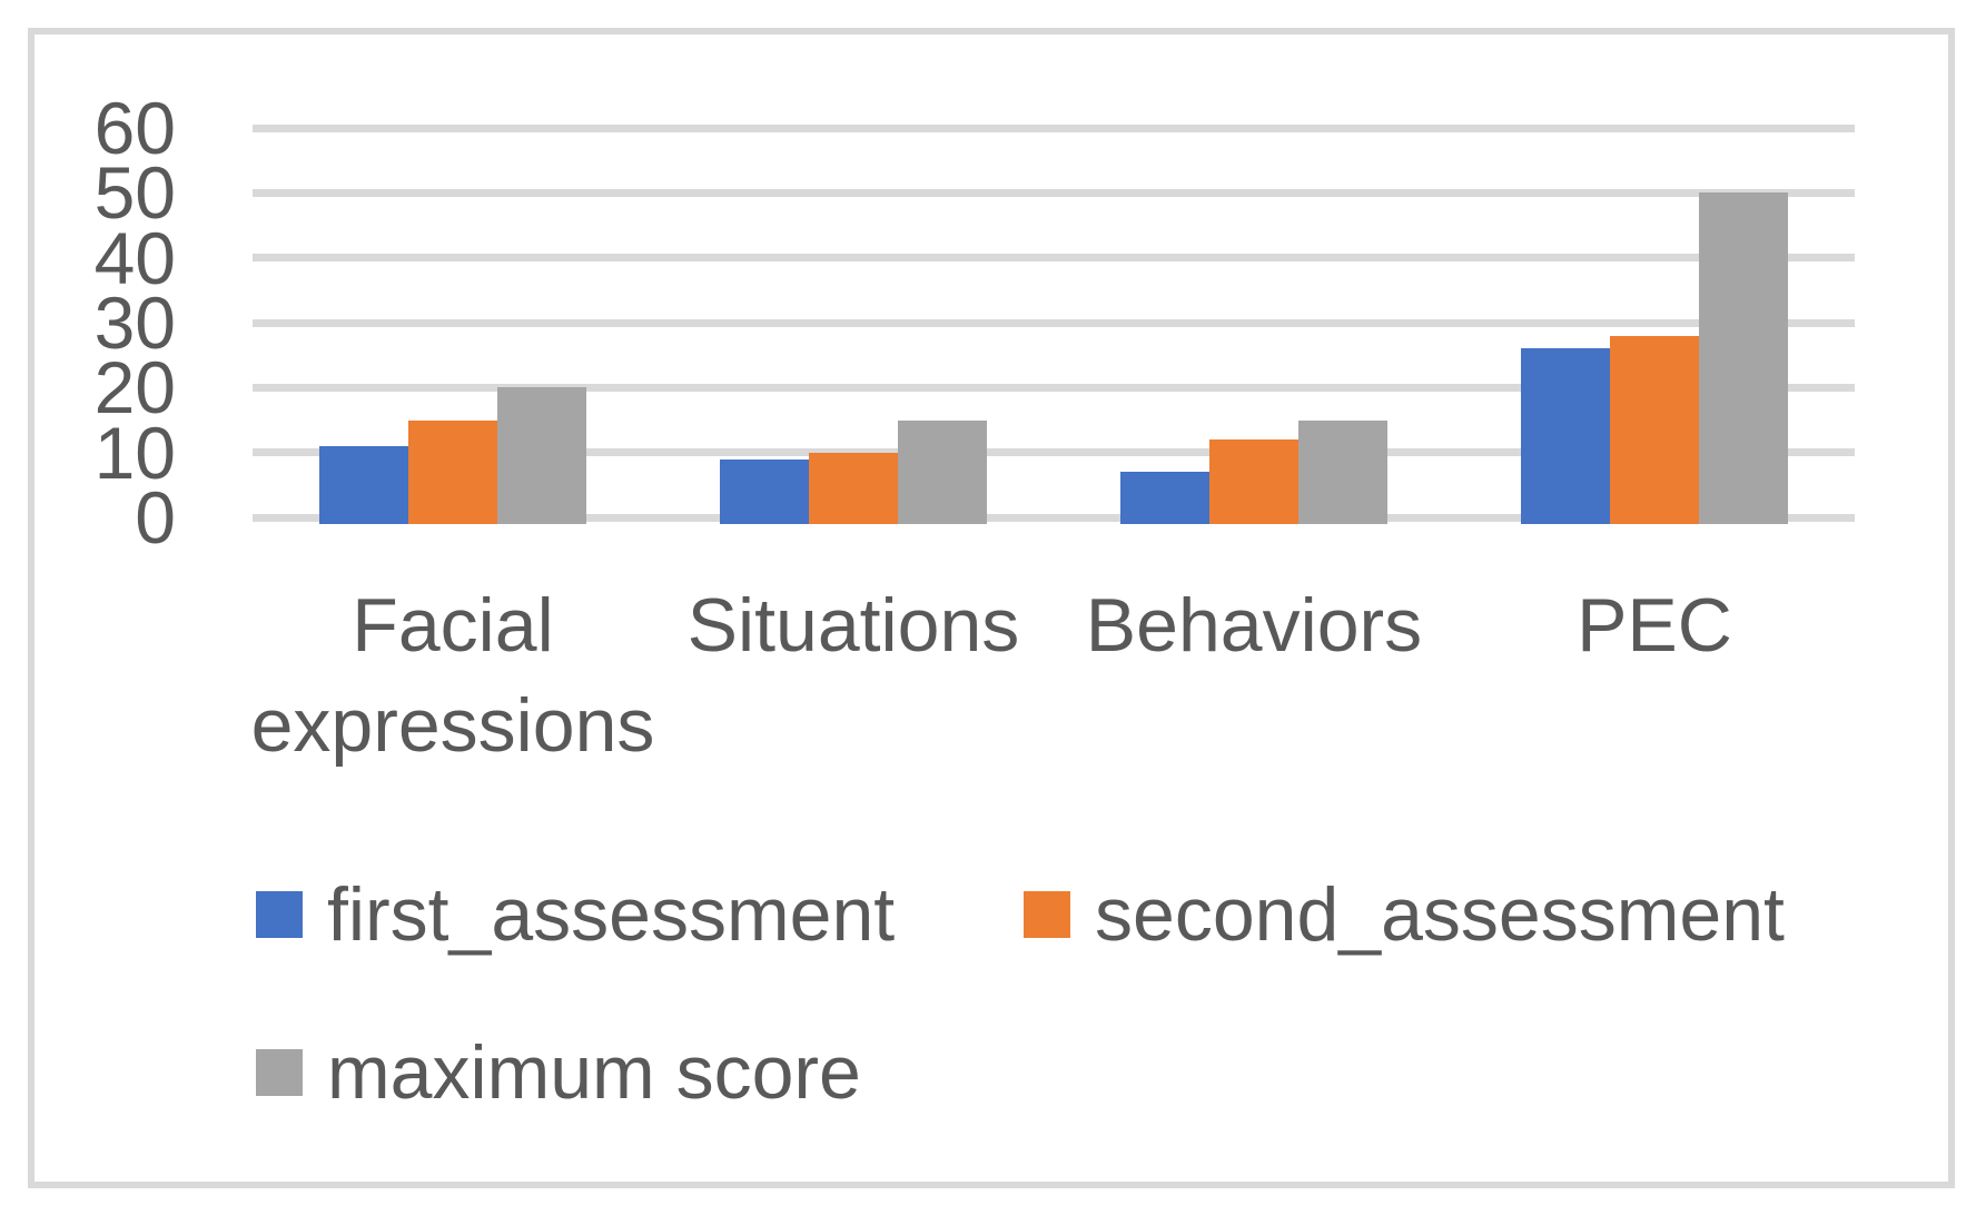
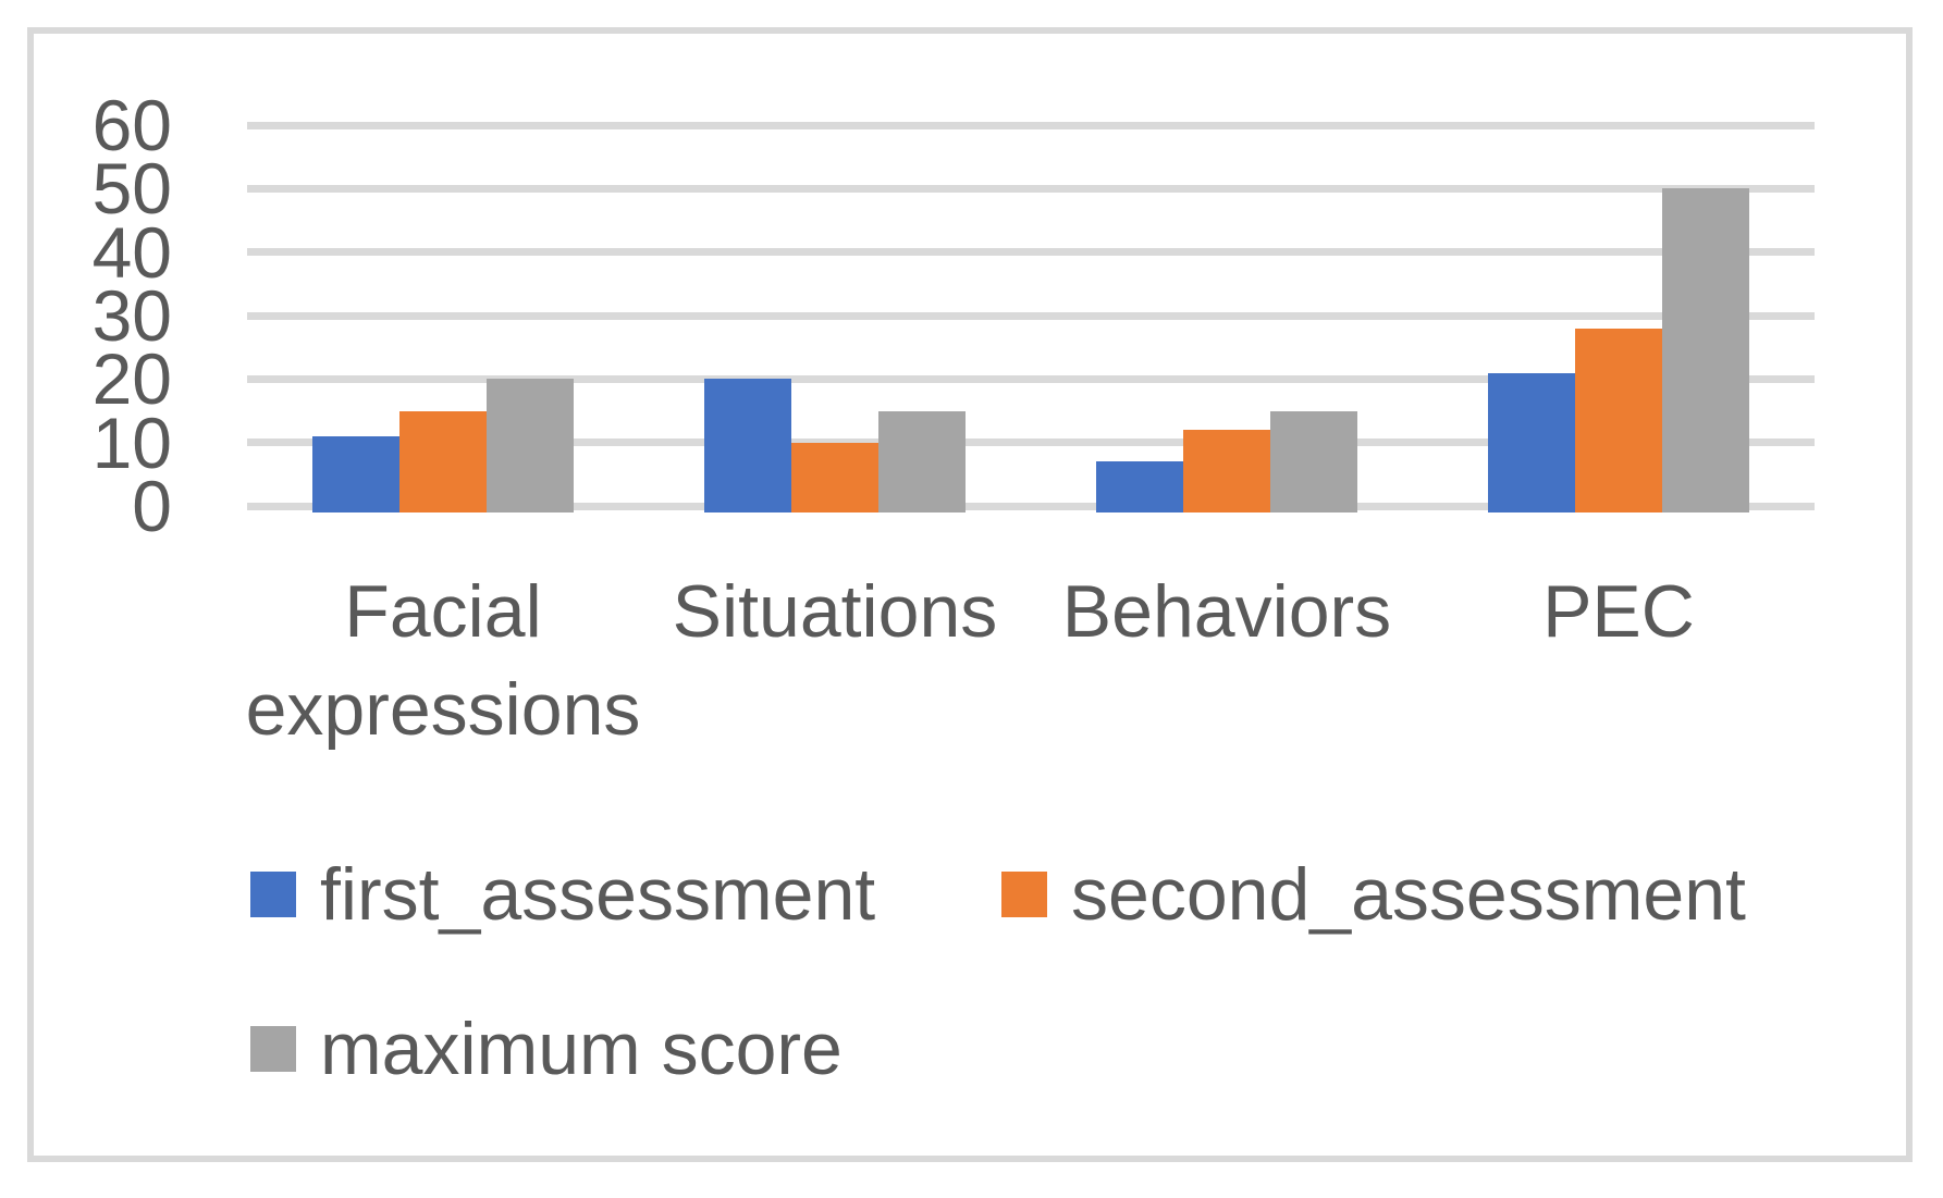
first_assessment/Situations: 9 -> 20
first_assessment/PEC: 26 -> 21
